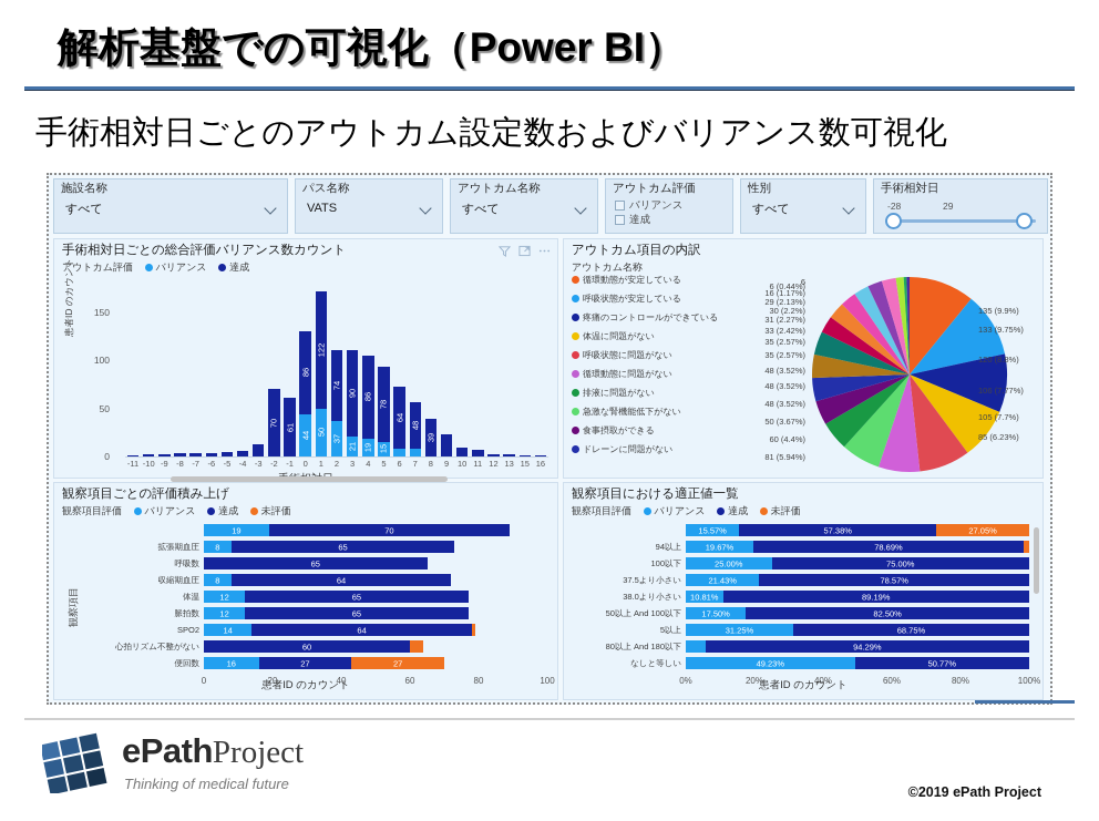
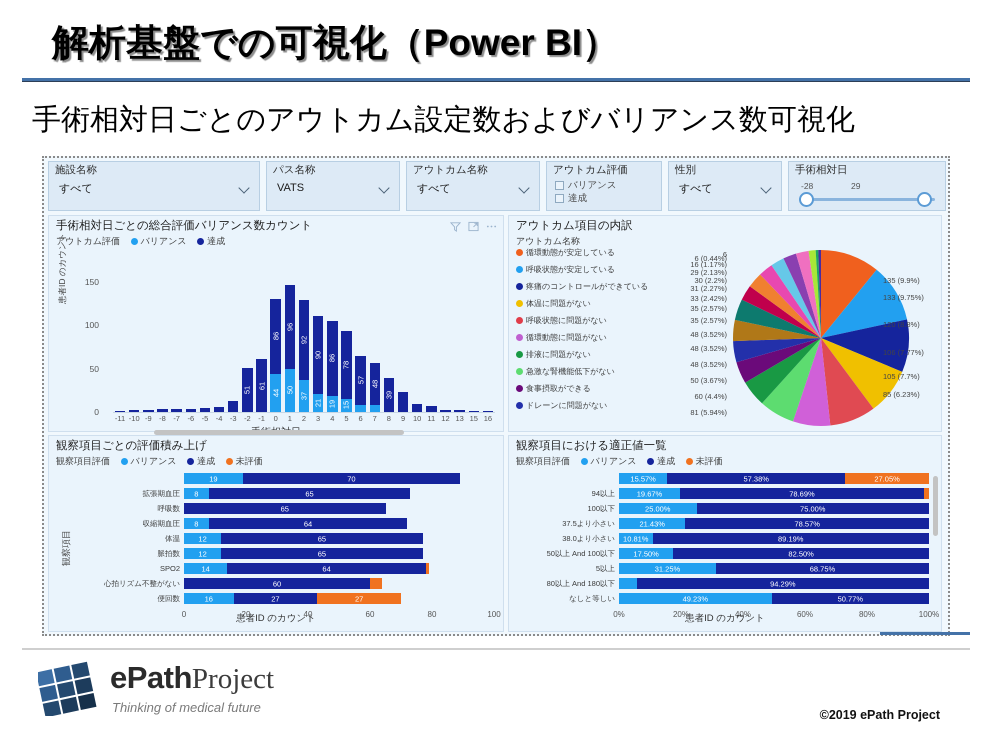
手術相対日ごとの総合評価バリアンス数カウント/達成/-2: 70 -> 51
手術相対日ごとの総合評価バリアンス数カウント/達成/1: 122 -> 96
手術相対日ごとの総合評価バリアンス数カウント/達成/2: 74 -> 92
手術相対日ごとの総合評価バリアンス数カウント/達成/6: 64 -> 57
